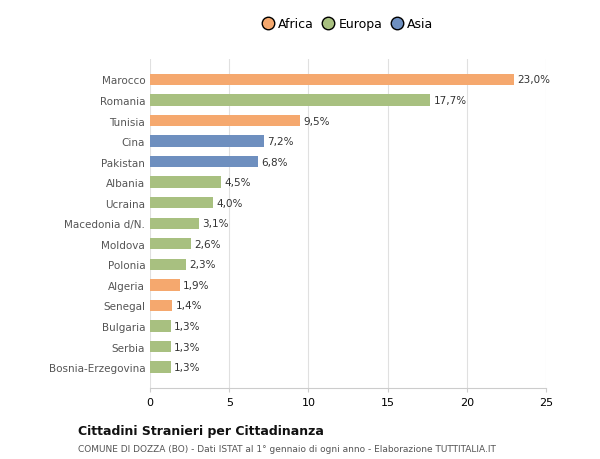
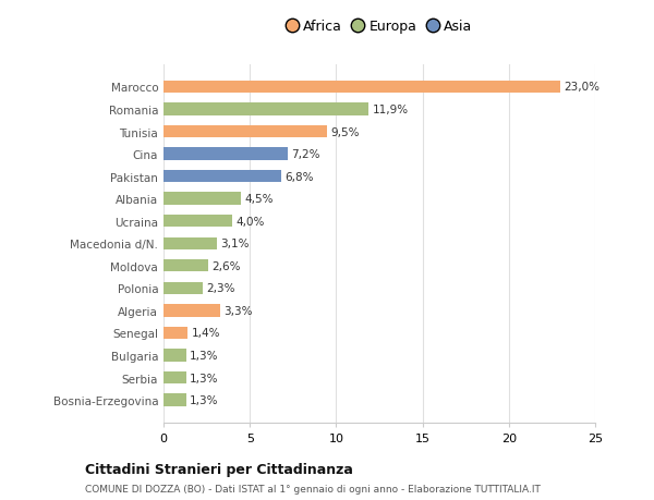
Romania: 17,7% -> 11,9%
Algeria: 1,9% -> 3,3%
